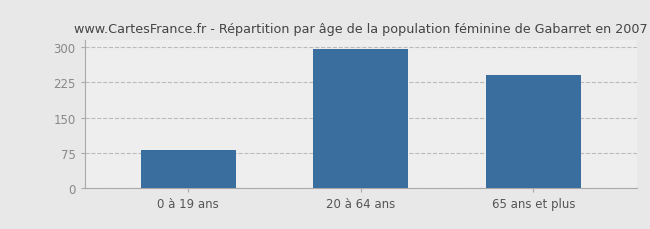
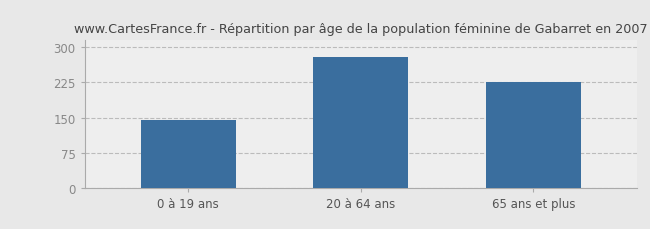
0 à 19 ans: 80 -> 145
20 à 64 ans: 297 -> 280
65 ans et plus: 240 -> 225
